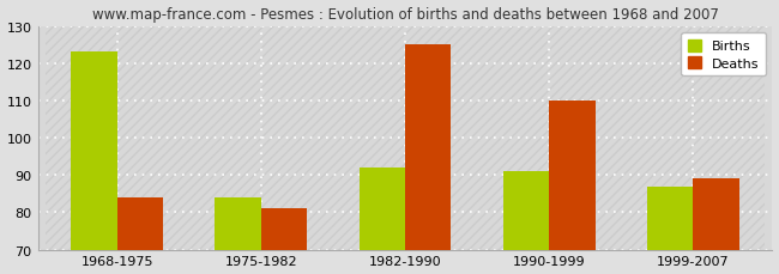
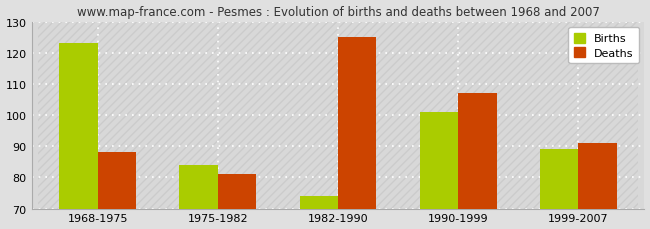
Deaths/1968-1975: 84 -> 88
Births/1982-1990: 92 -> 74
Births/1990-1999: 91 -> 101
Deaths/1990-1999: 110 -> 107
Births/1999-2007: 87 -> 89
Deaths/1999-2007: 89 -> 91
